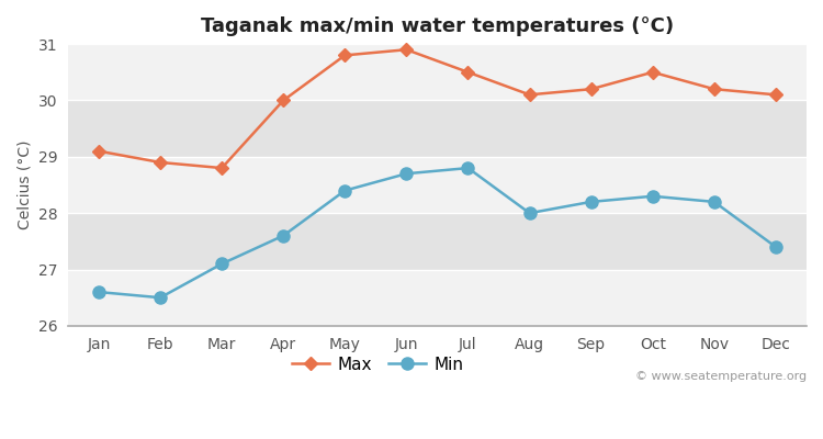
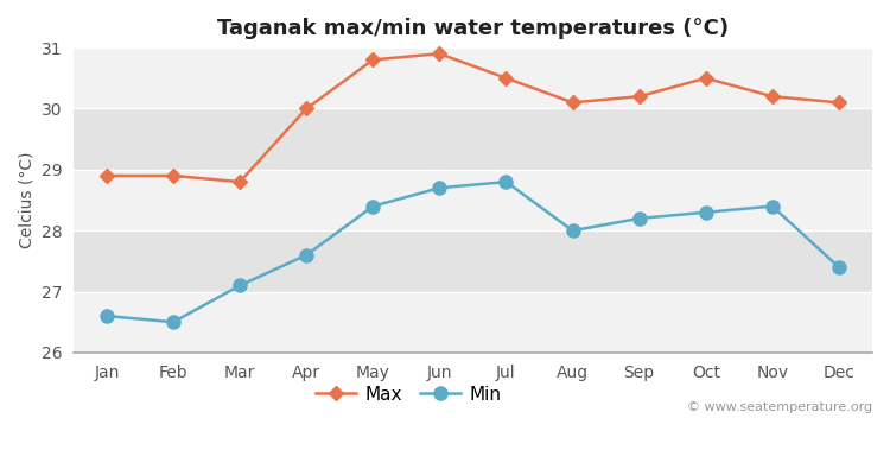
Max/Jan: 29.1 -> 28.9
Min/Nov: 28.2 -> 28.4
